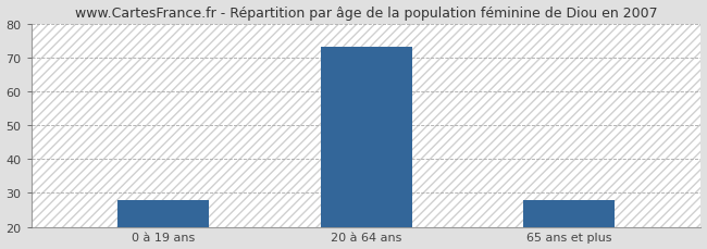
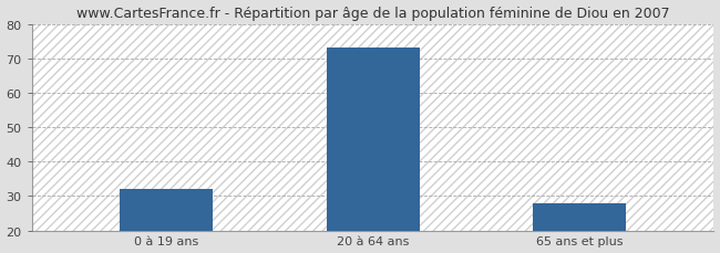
0 à 19 ans: 28 -> 32
